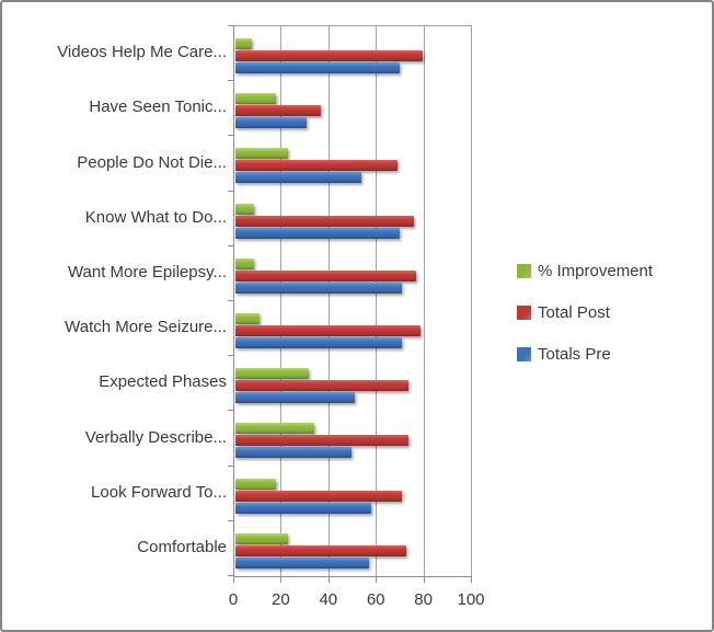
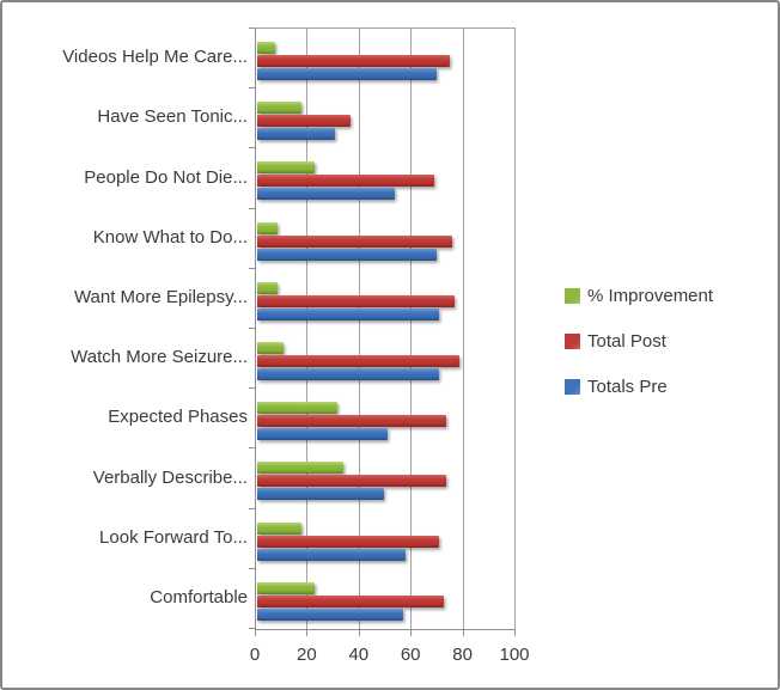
Total Post/Videos Help Me Care...: 79 -> 74
